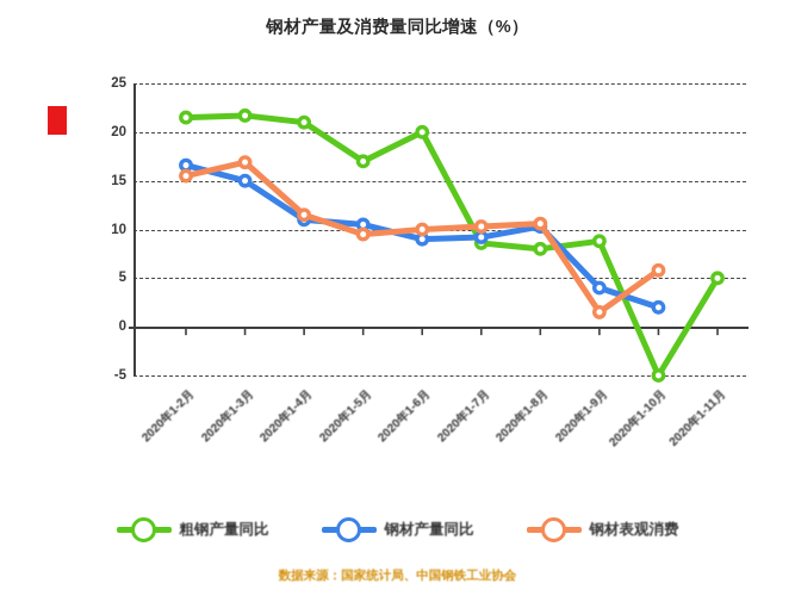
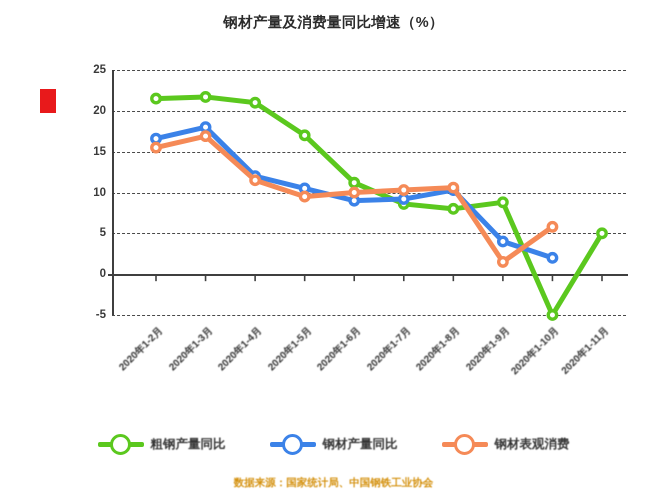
钢材产量同比/2020年1-3月: 15 -> 18
钢材产量同比/2020年1-4月: 11 -> 12
粗钢产量同比/2020年1-6月: 20 -> 11
